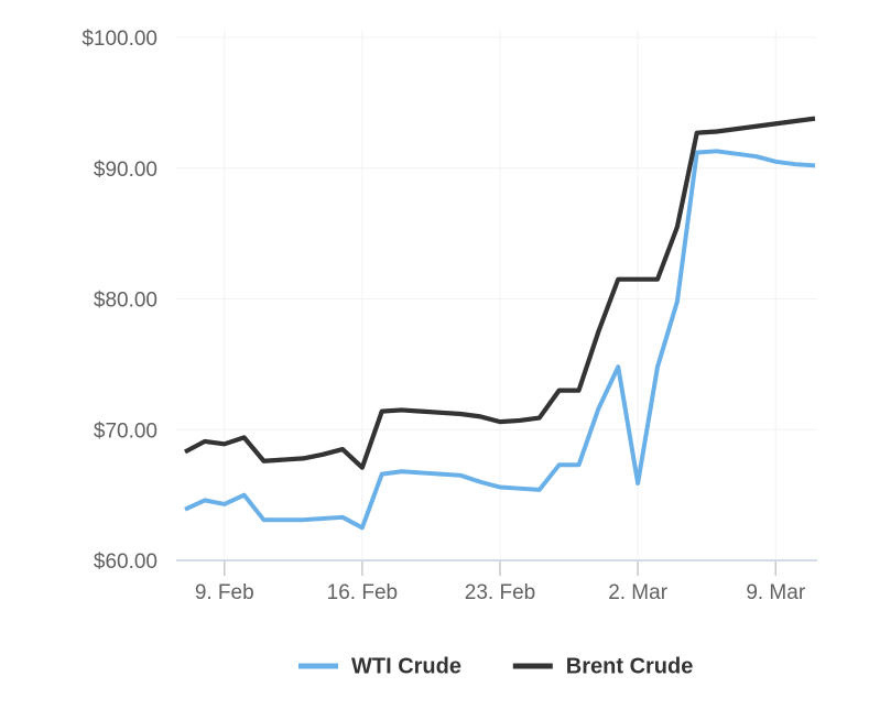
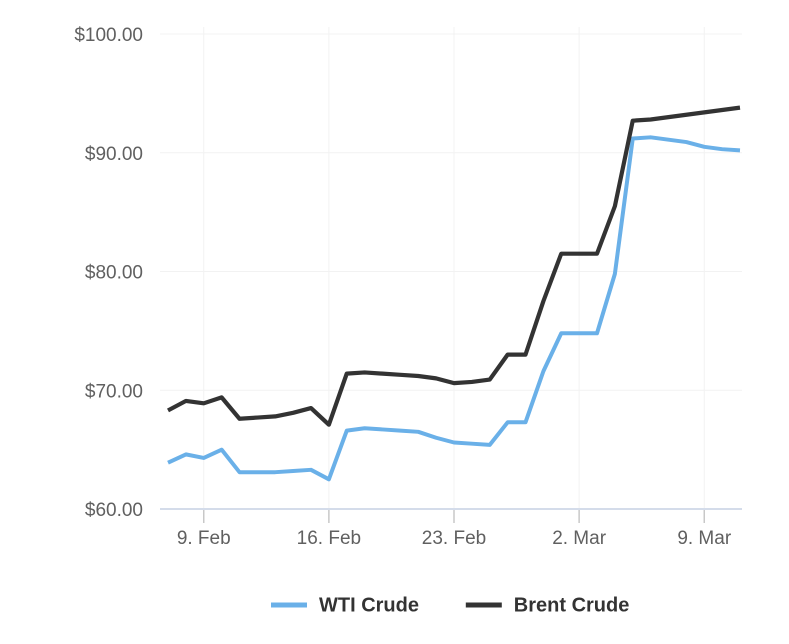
WTI Crude/2. Mar: $65.9 -> $74.8
